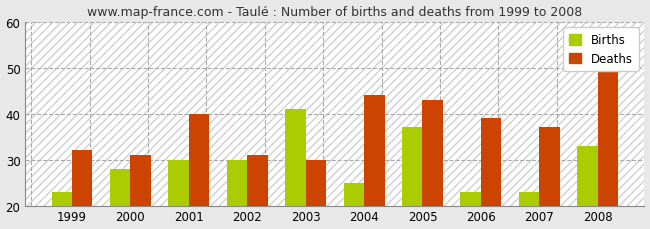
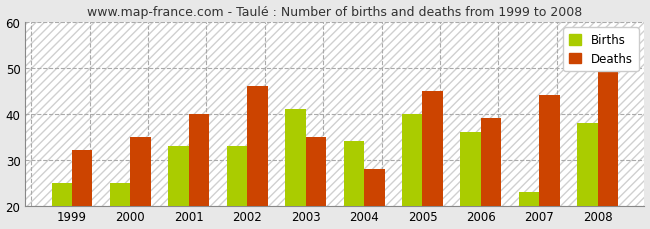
Births/1999: 23 -> 25
Births/2000: 28 -> 25
Deaths/2000: 31 -> 35
Births/2001: 30 -> 33
Births/2002: 30 -> 33
Deaths/2002: 31 -> 46
Deaths/2003: 30 -> 35
Births/2004: 25 -> 34
Deaths/2004: 44 -> 28
Births/2005: 37 -> 40
Deaths/2005: 43 -> 45
Births/2006: 23 -> 36
Deaths/2007: 37 -> 44
Births/2008: 33 -> 38
